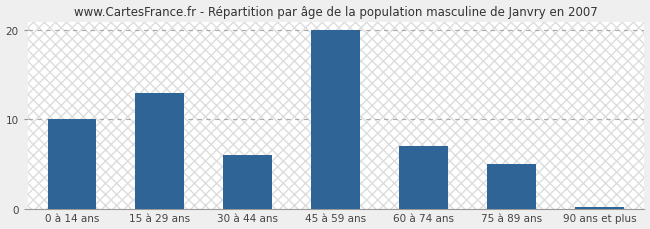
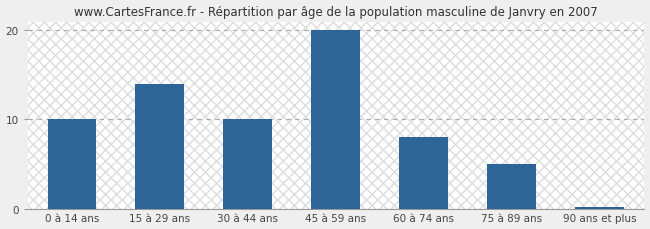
15 à 29 ans: 13.0 -> 14.0
30 à 44 ans: 6.0 -> 10.0
60 à 74 ans: 7.0 -> 8.0
